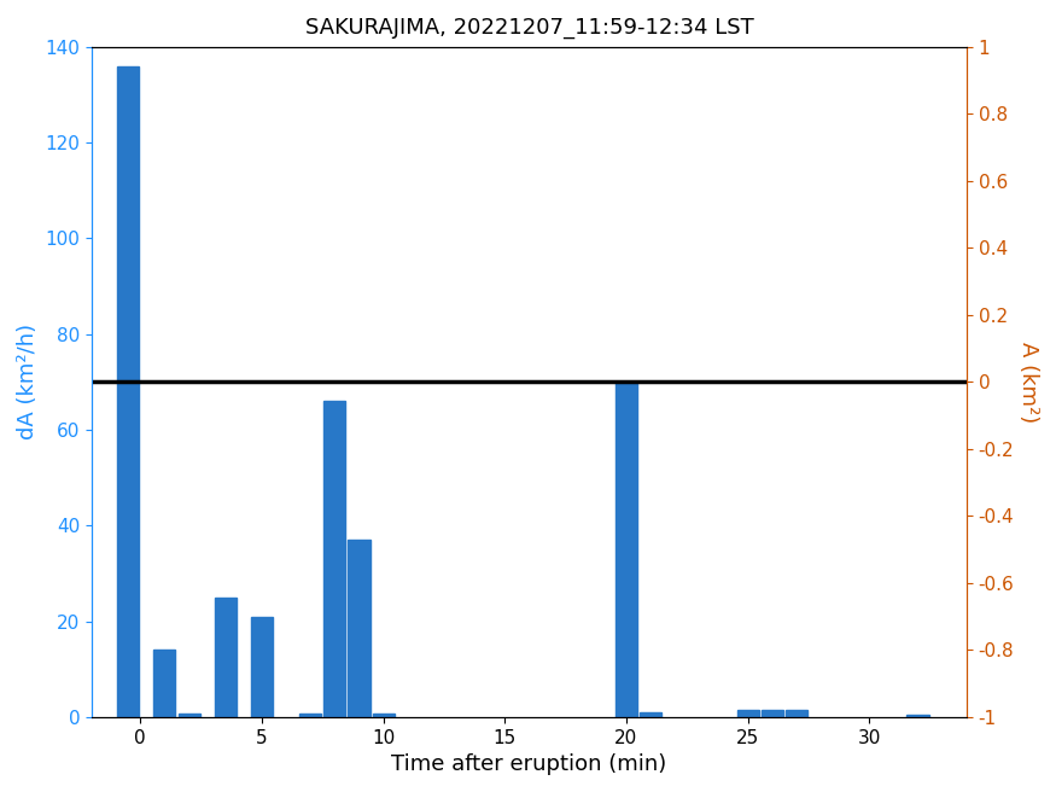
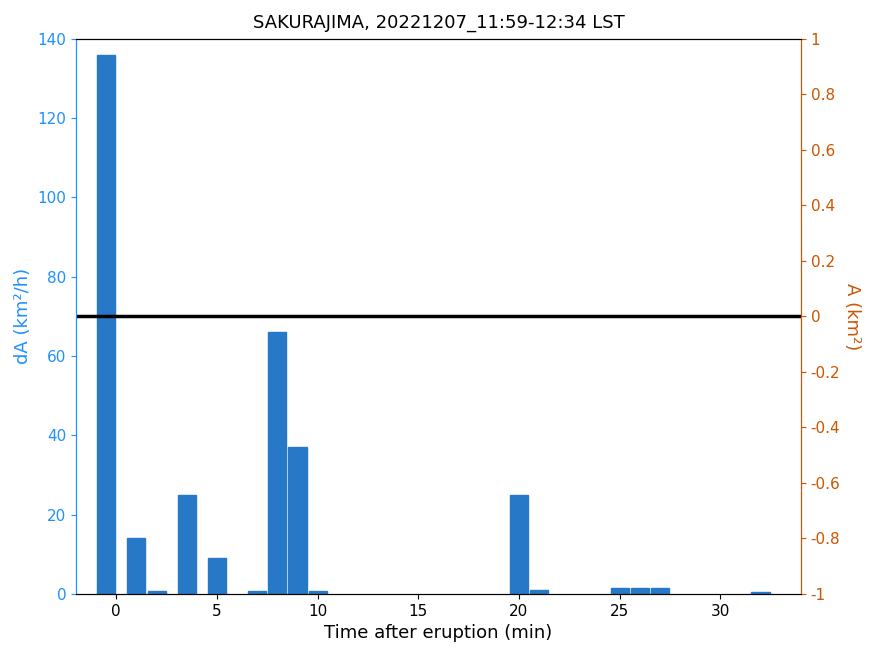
5: 21.0 -> 9.0
20: 70.0 -> 25.0
